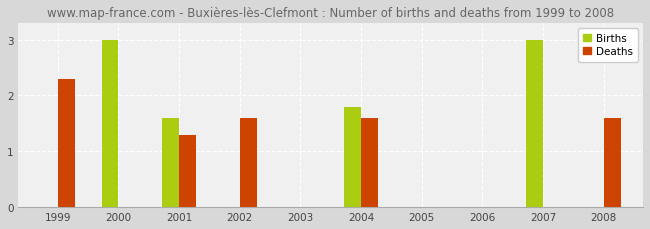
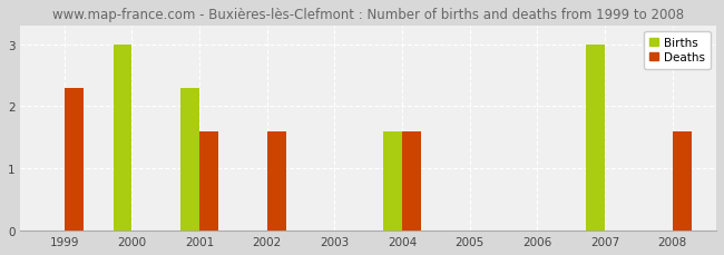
Births/2001: 1.6 -> 2.3
Deaths/2001: 1.3 -> 1.6
Births/2004: 1.8 -> 1.6
